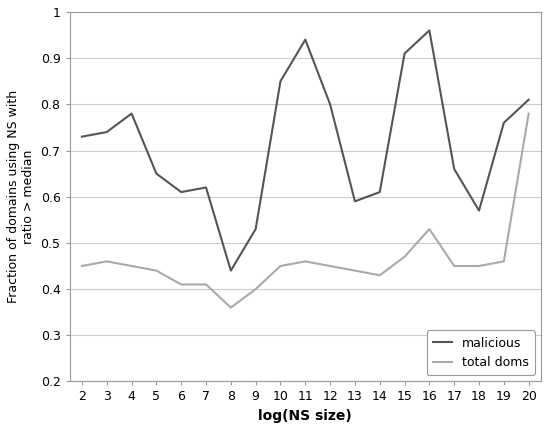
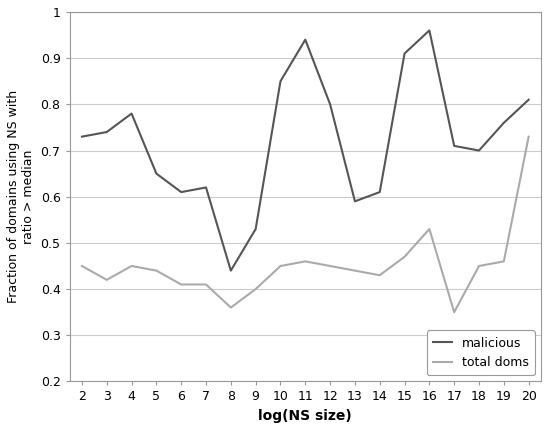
total doms/3: 0.46 -> 0.42
malicious/17: 0.66 -> 0.71
total doms/17: 0.45 -> 0.35
malicious/18: 0.57 -> 0.70
total doms/20: 0.78 -> 0.73
